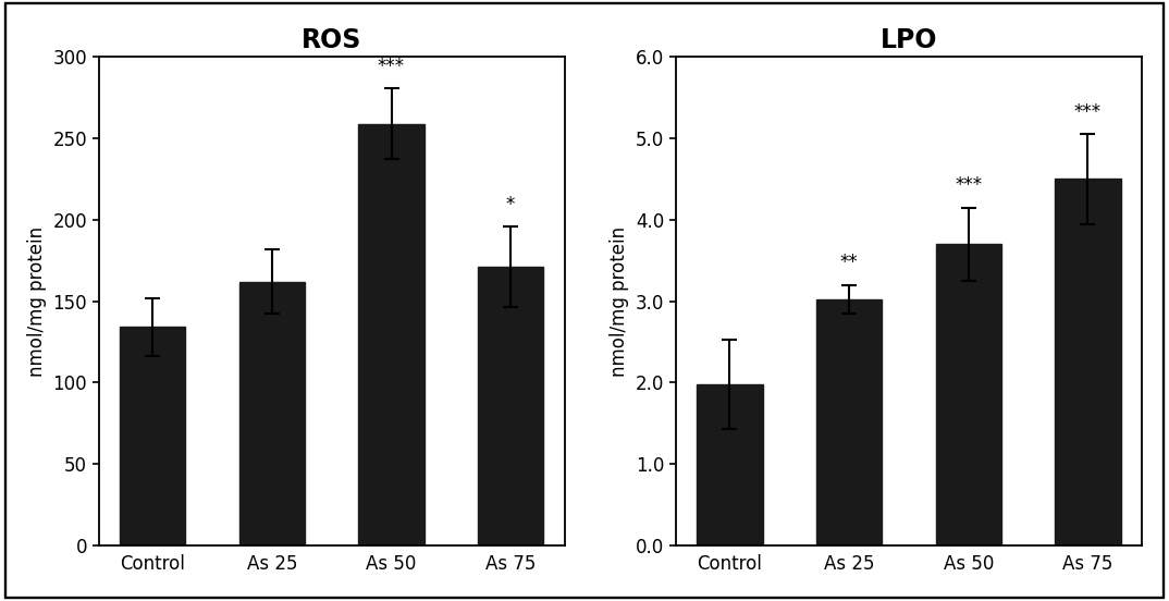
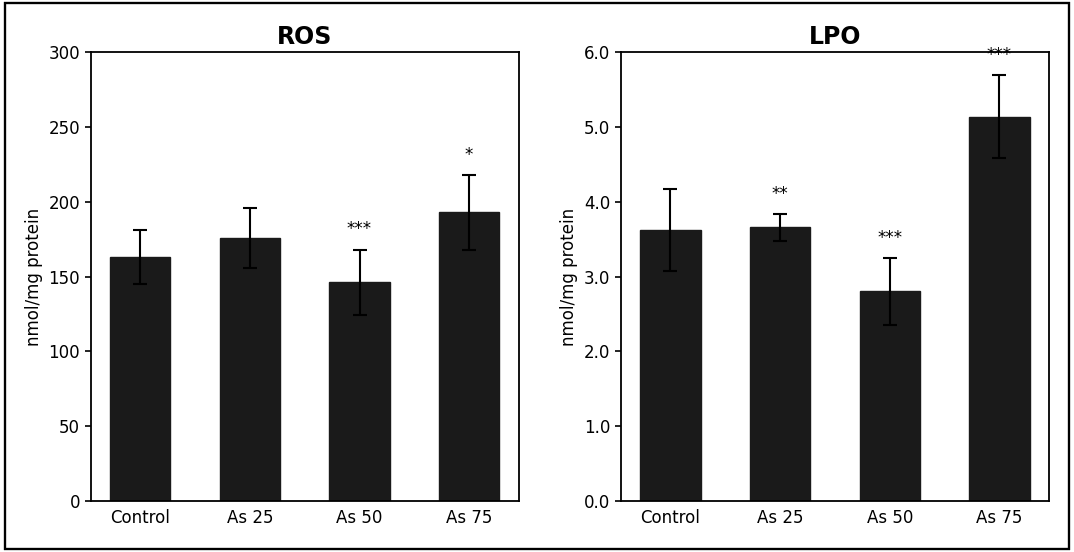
ROS/Control: 134 -> 163
ROS/As 25: 162 -> 176
ROS/As 50: 259 -> 146
ROS/As 75: 171 -> 193
LPO/Control: 1.98 -> 3.62
LPO/As 25: 3.02 -> 3.66
LPO/As 50: 3.70 -> 2.80
LPO/As 75: 4.50 -> 5.14
